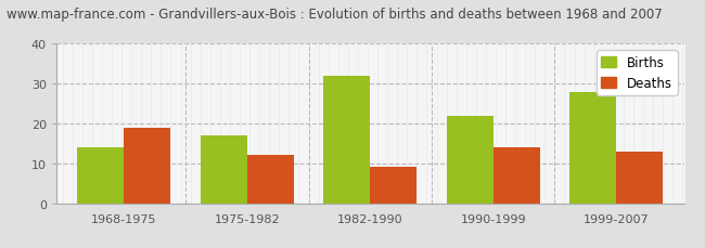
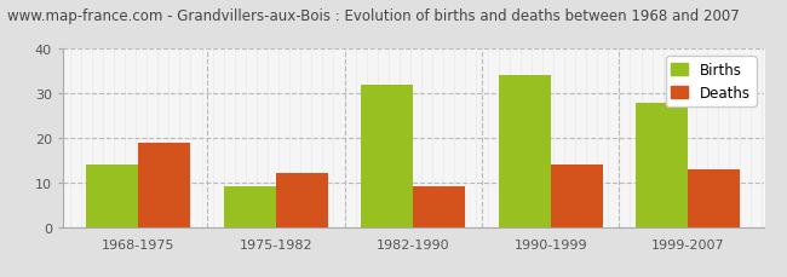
Births/1975-1982: 17 -> 9
Births/1990-1999: 22 -> 34
